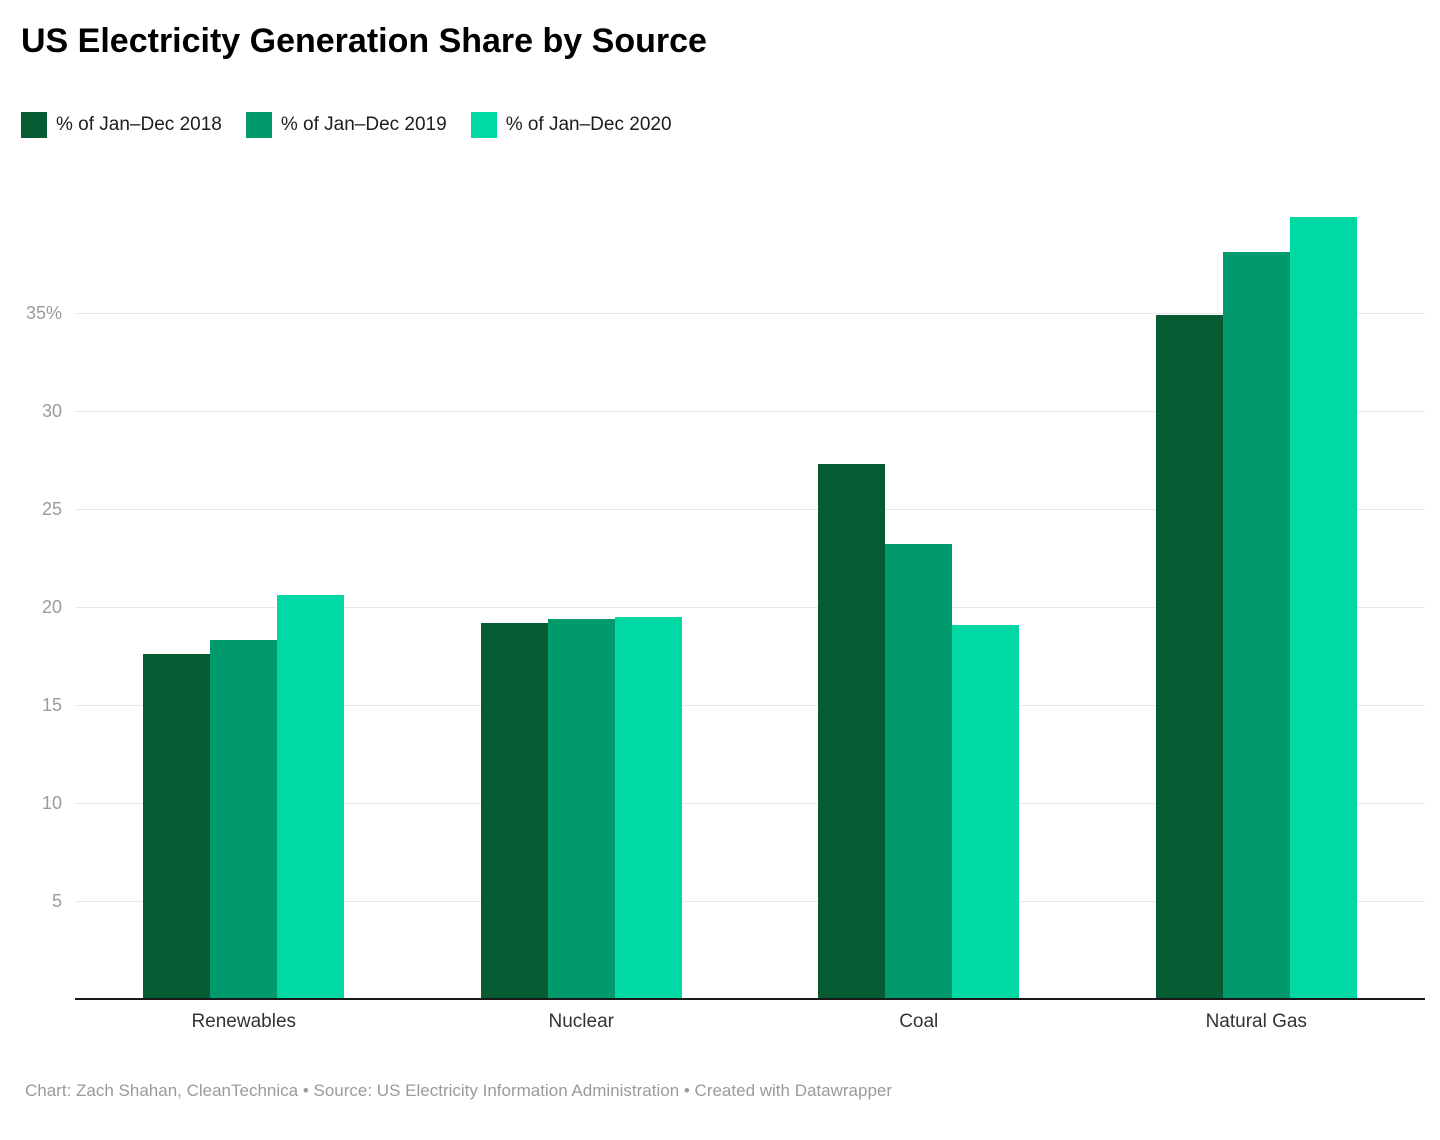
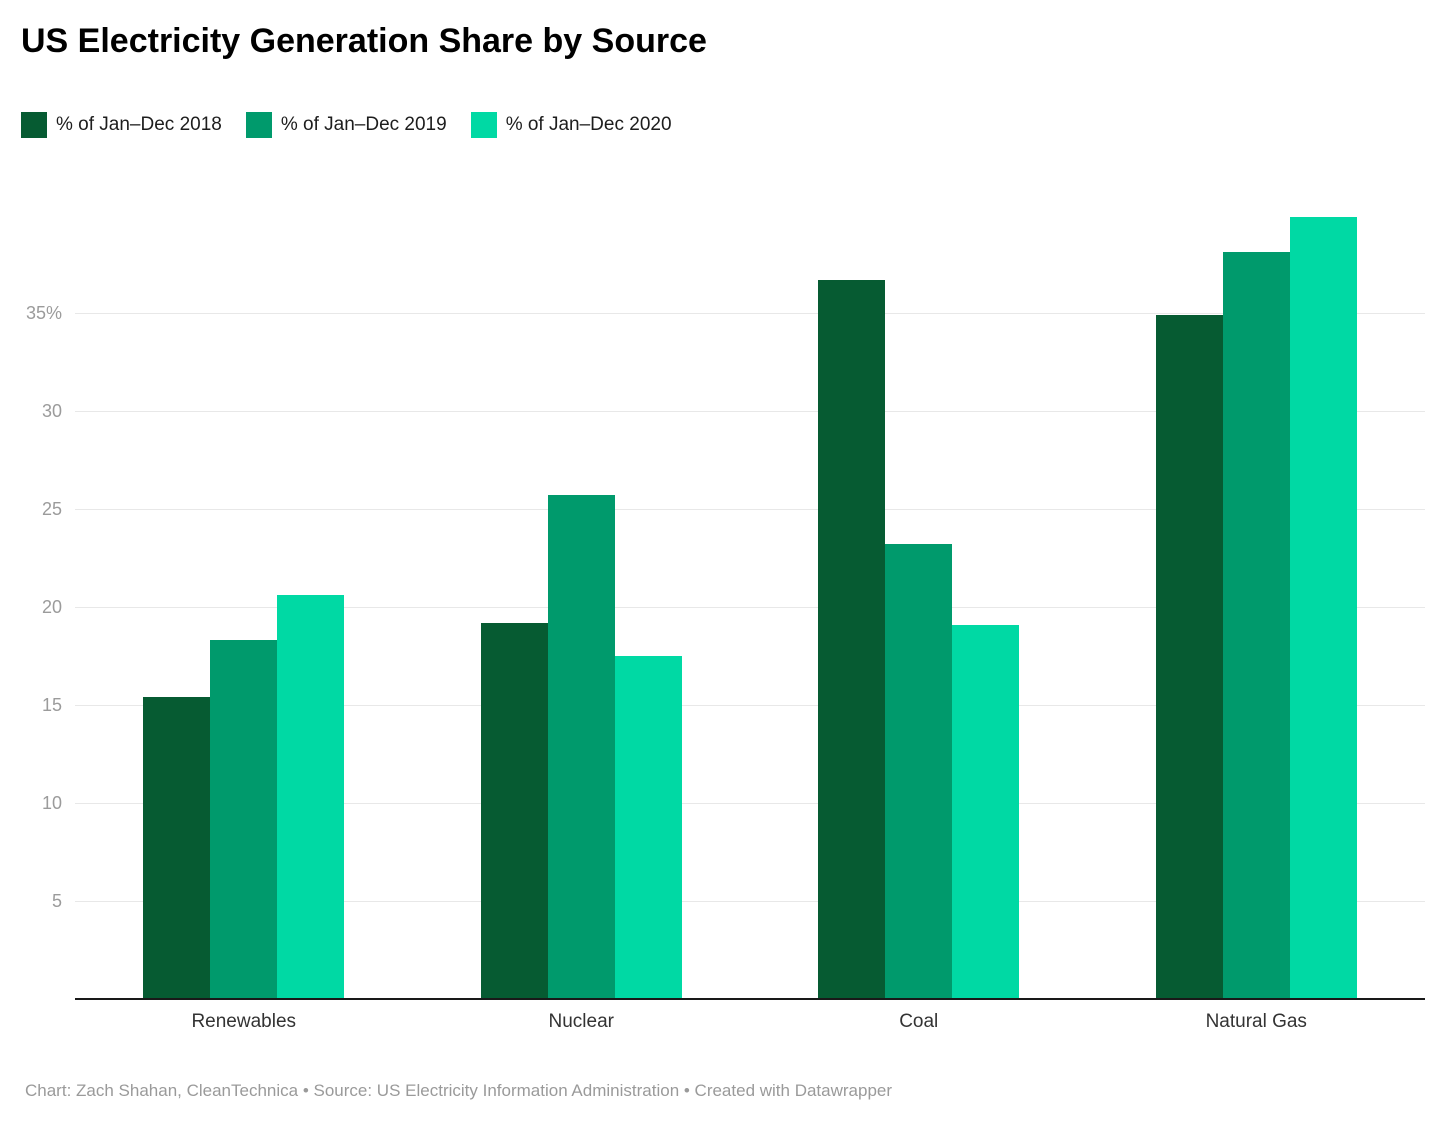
% of Jan–Dec 2018/Renewables: 17.6% -> 15.4%
% of Jan–Dec 2019/Nuclear: 19.4% -> 25.7%
% of Jan–Dec 2020/Nuclear: 19.5% -> 17.5%
% of Jan–Dec 2018/Coal: 27.3% -> 36.7%
